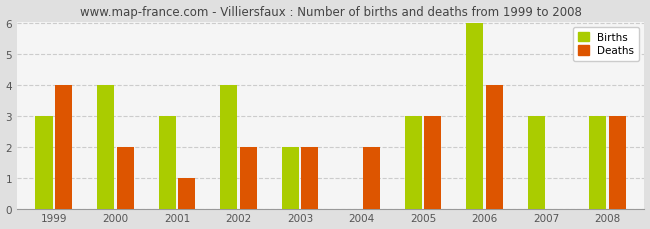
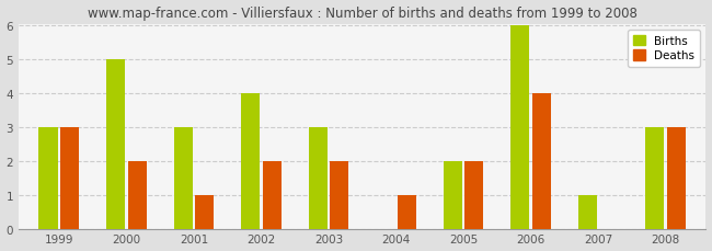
Deaths/1999: 4 -> 3
Births/2000: 4 -> 5
Births/2003: 2 -> 3
Deaths/2004: 2 -> 1
Births/2005: 3 -> 2
Deaths/2005: 3 -> 2
Births/2007: 3 -> 1
